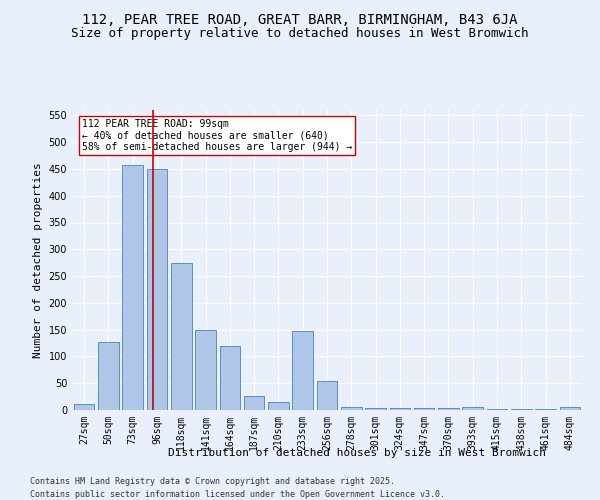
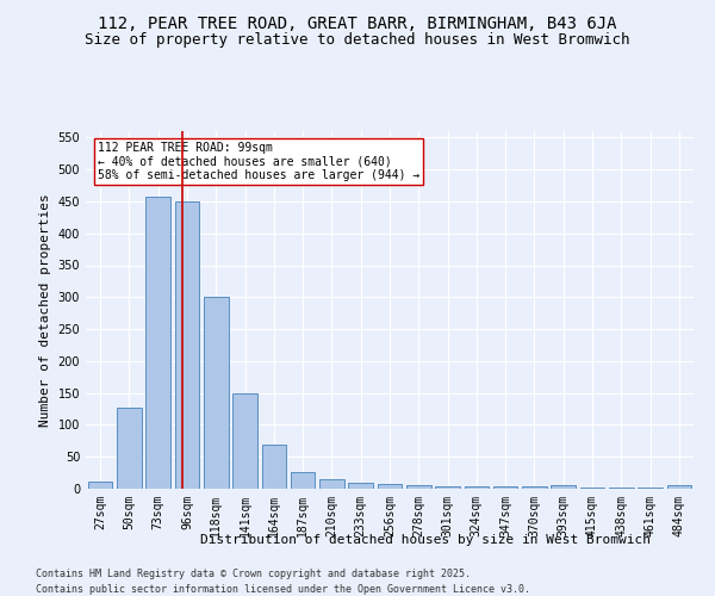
118sqm: 274 -> 300
164sqm: 120 -> 70
233sqm: 148 -> 10
256sqm: 54 -> 7
